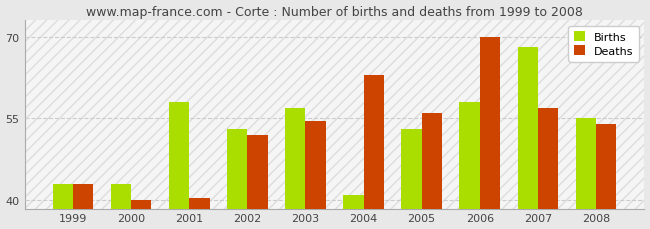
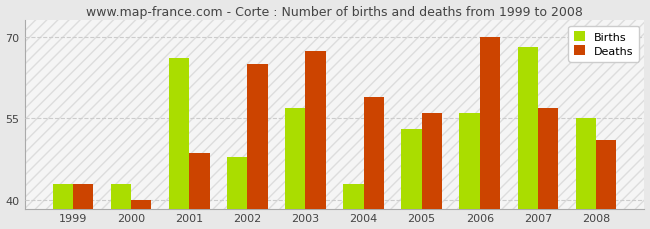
Births/2001: 58 -> 66
Deaths/2001: 40.5 -> 48.6
Births/2002: 53 -> 48
Deaths/2002: 52.0 -> 65.0
Deaths/2003: 54.5 -> 67.4
Births/2004: 41 -> 43
Deaths/2004: 63.0 -> 59.0
Births/2006: 58 -> 56
Deaths/2008: 54.0 -> 51.0
